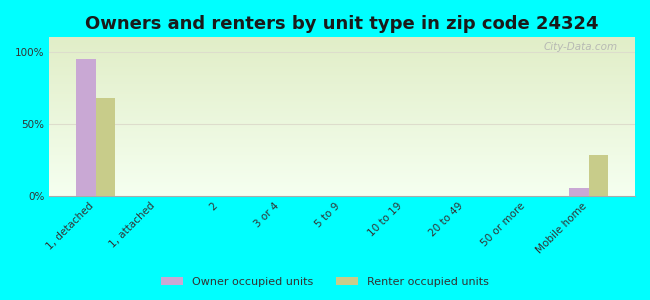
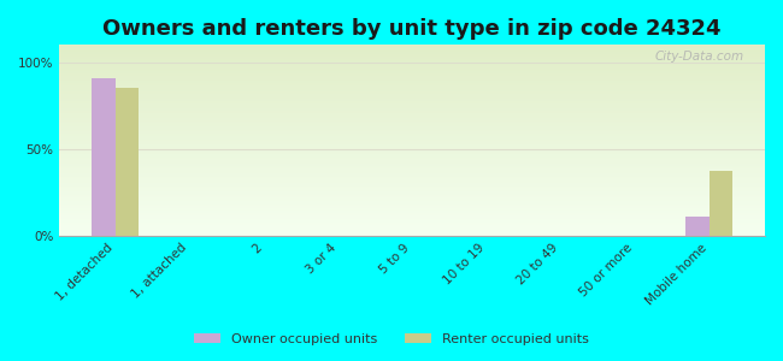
Owner occupied units/1, detached: 95% -> 91%
Renter occupied units/1, detached: 68% -> 85%
Owner occupied units/Mobile home: 5% -> 11%
Renter occupied units/Mobile home: 28% -> 37%
